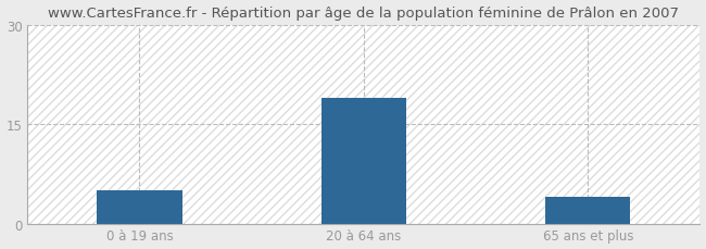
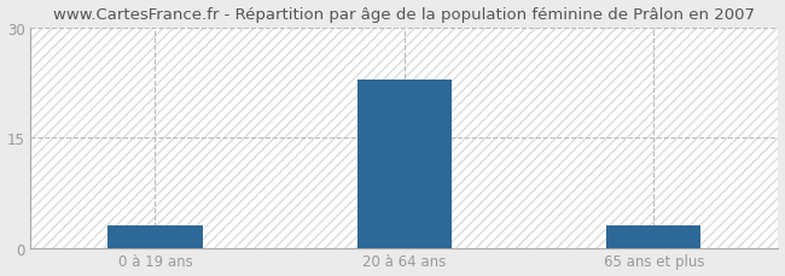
0 à 19 ans: 5 -> 3
20 à 64 ans: 19 -> 23
65 ans et plus: 4 -> 3
